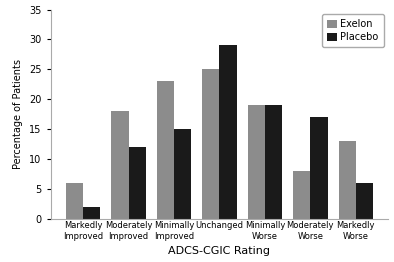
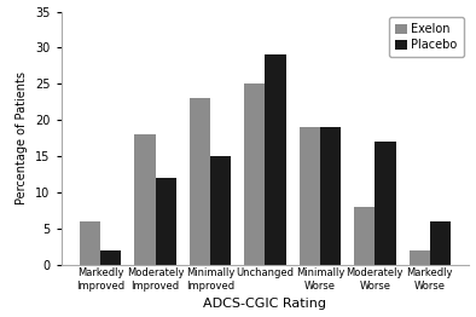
Exelon/Markedly Worse: 13 -> 2
